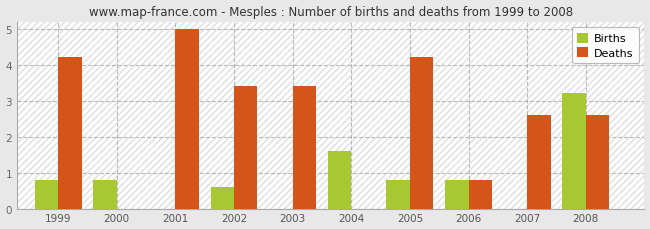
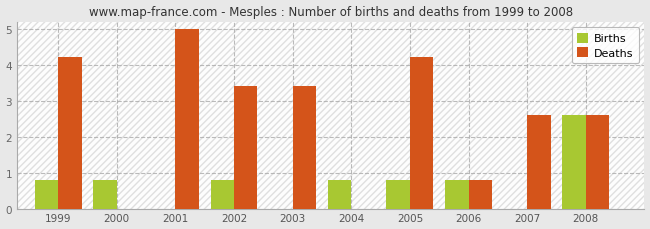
Births/2002: 0.6 -> 0.8
Births/2004: 1.6 -> 0.8
Births/2008: 3.2 -> 2.6
